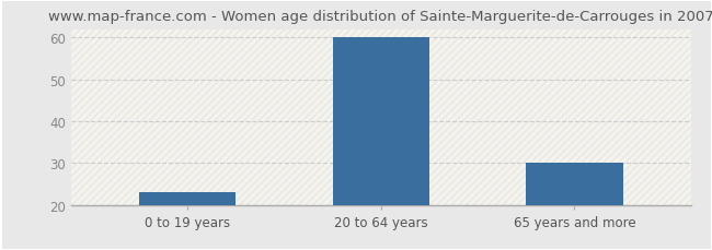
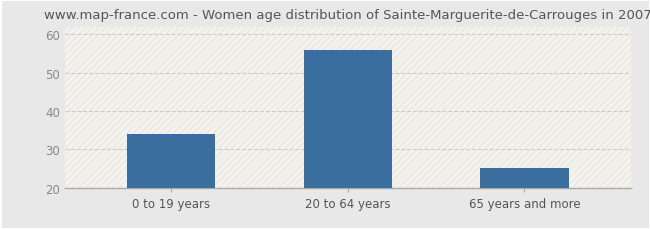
0 to 19 years: 23 -> 34
20 to 64 years: 60 -> 56
65 years and more: 30 -> 25
